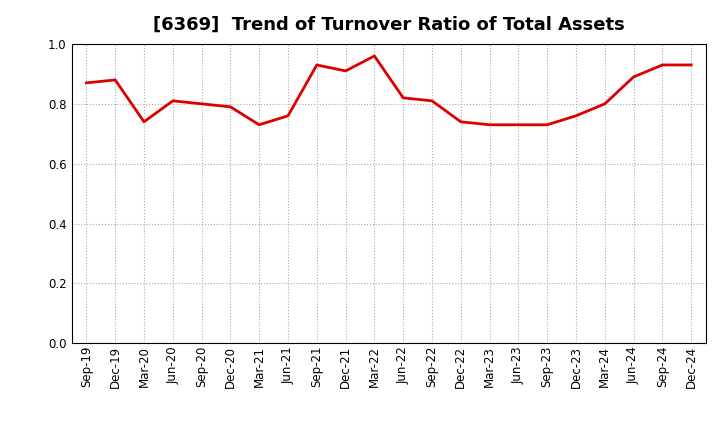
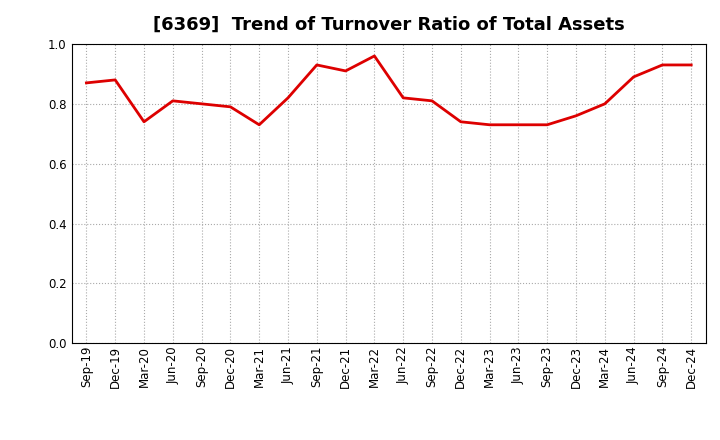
Jun-21: 0.76 -> 0.82
